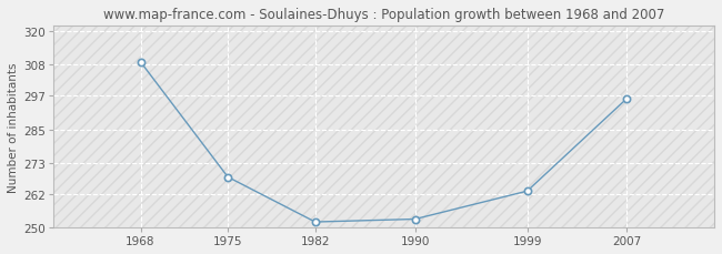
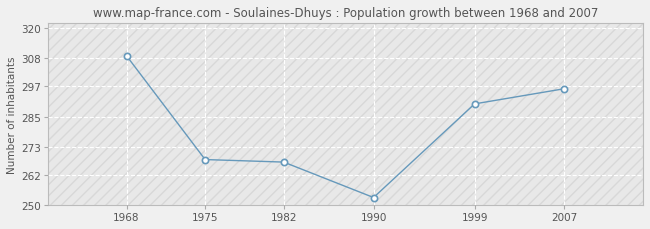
1982: 252 -> 267
1999: 263 -> 290
